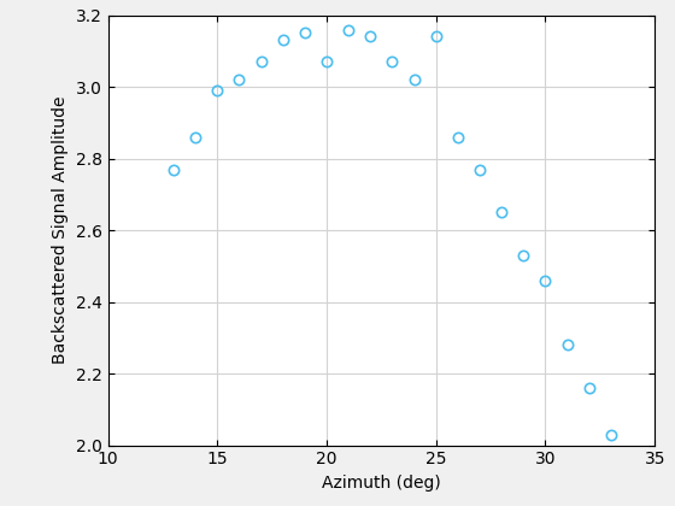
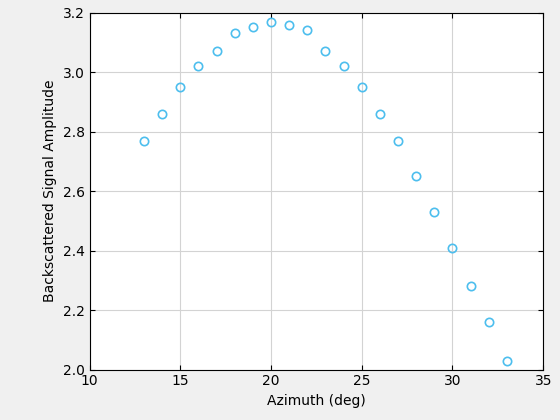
15: 2.99 -> 2.95
20: 3.07 -> 3.17
25: 3.14 -> 2.95
30: 2.46 -> 2.41
